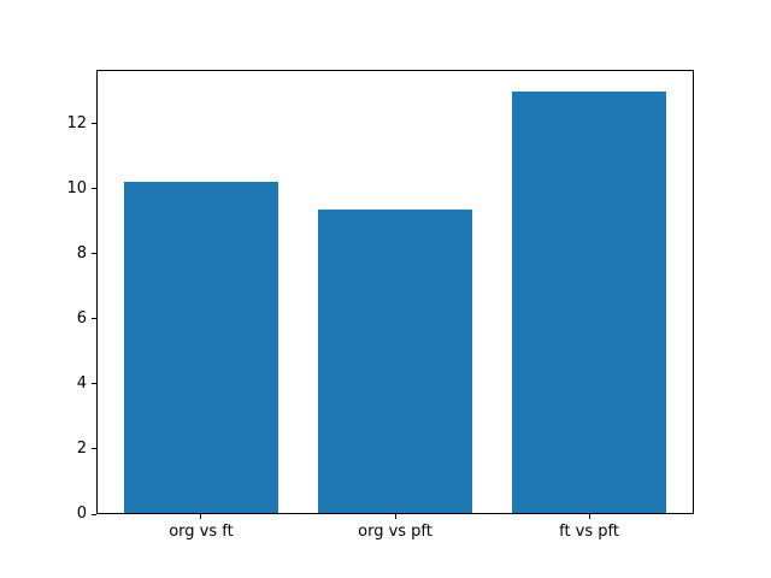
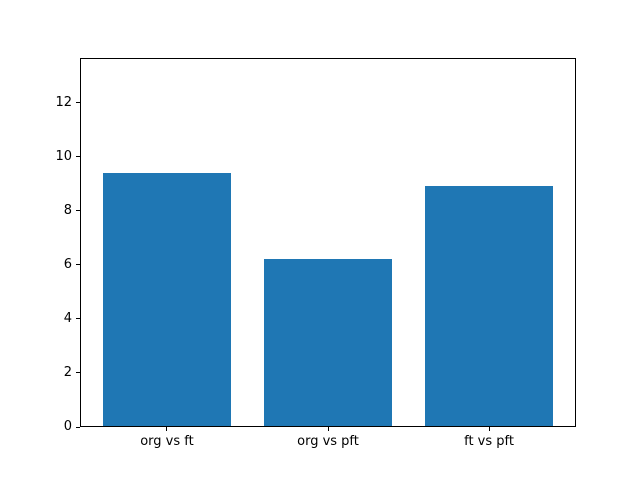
org vs ft: 10.2 -> 9.4
org vs pft: 9.3 -> 6.2
ft vs pft: 13.0 -> 8.9
